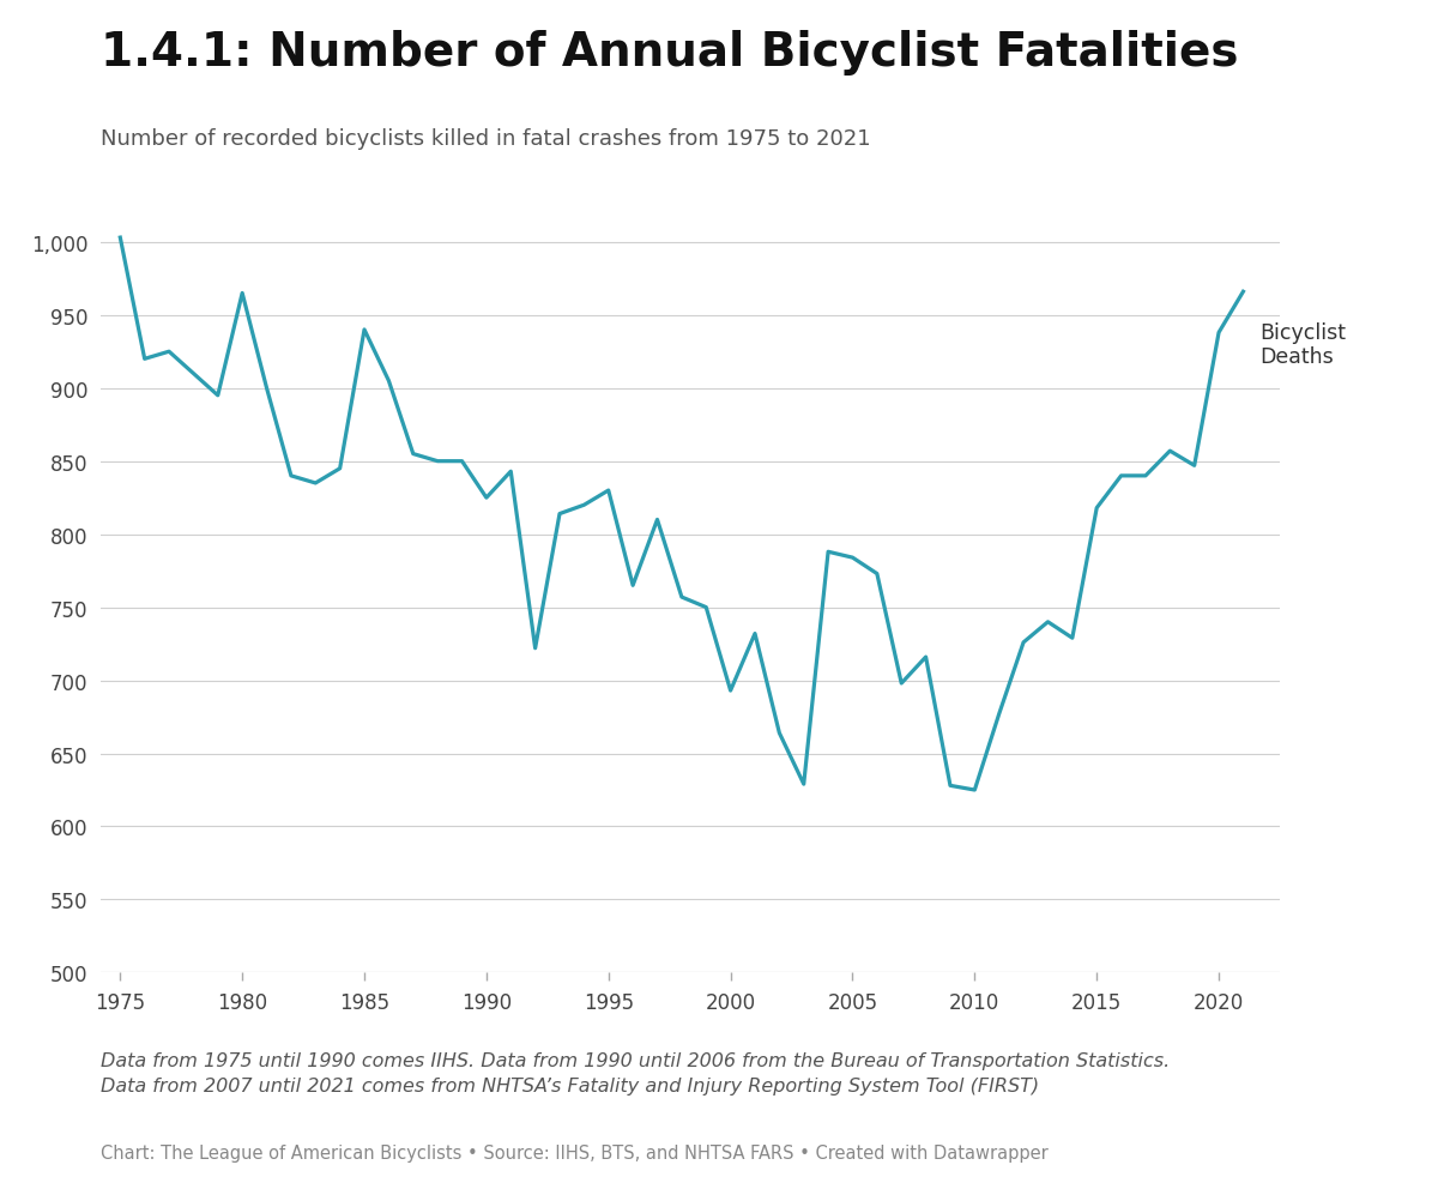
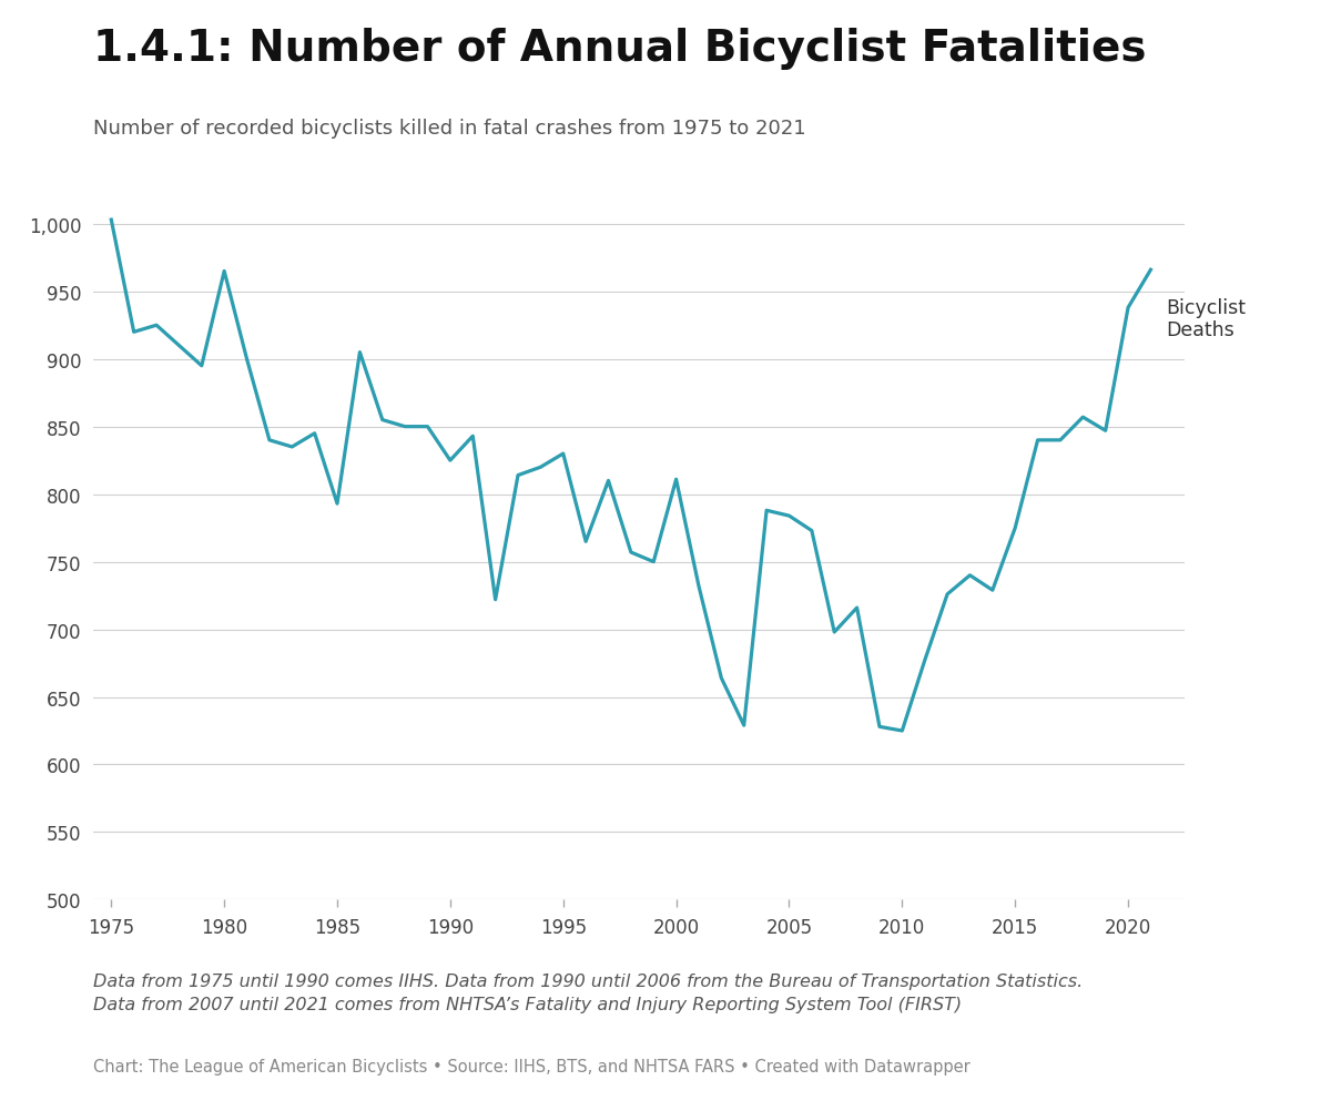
1985: 940 -> 793
2000: 693 -> 811
2015: 818 -> 775
